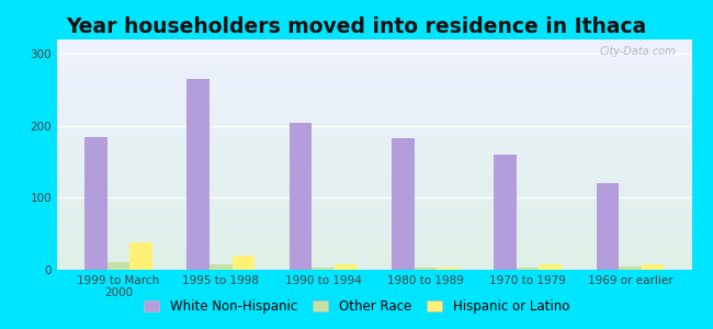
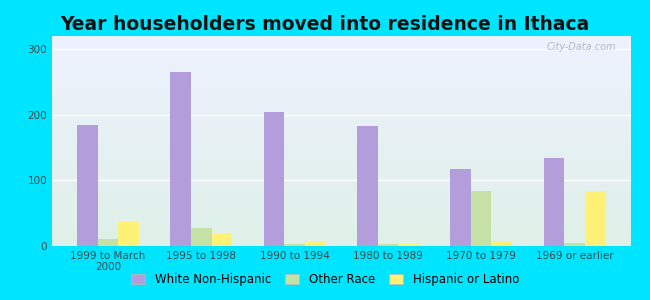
Other Race/1995 to 1998: 7 -> 28
White Non-Hispanic/1970 to 1979: 160 -> 118
Other Race/1970 to 1979: 3 -> 84
White Non-Hispanic/1969 or earlier: 120 -> 134
Hispanic or Latino/1969 or earlier: 7 -> 84
